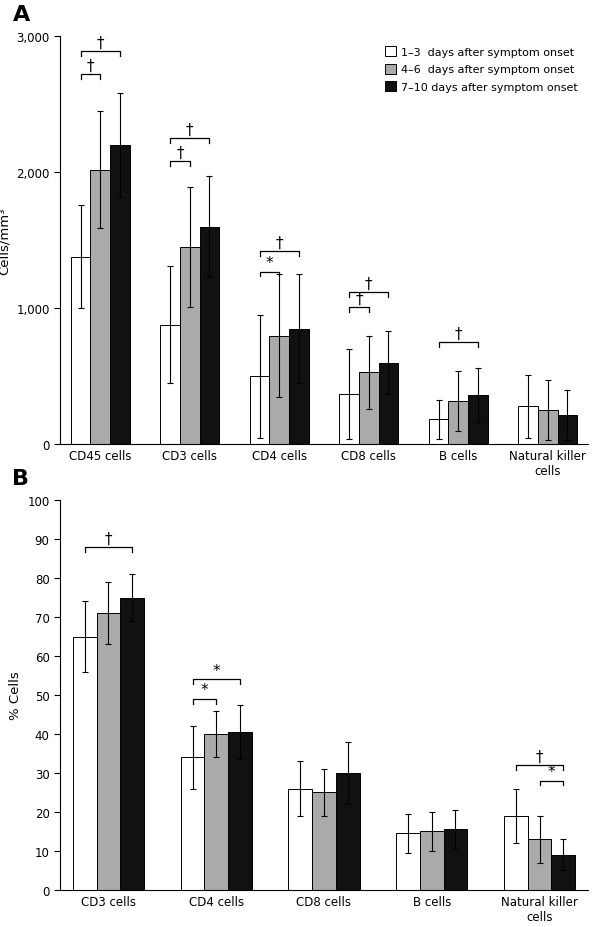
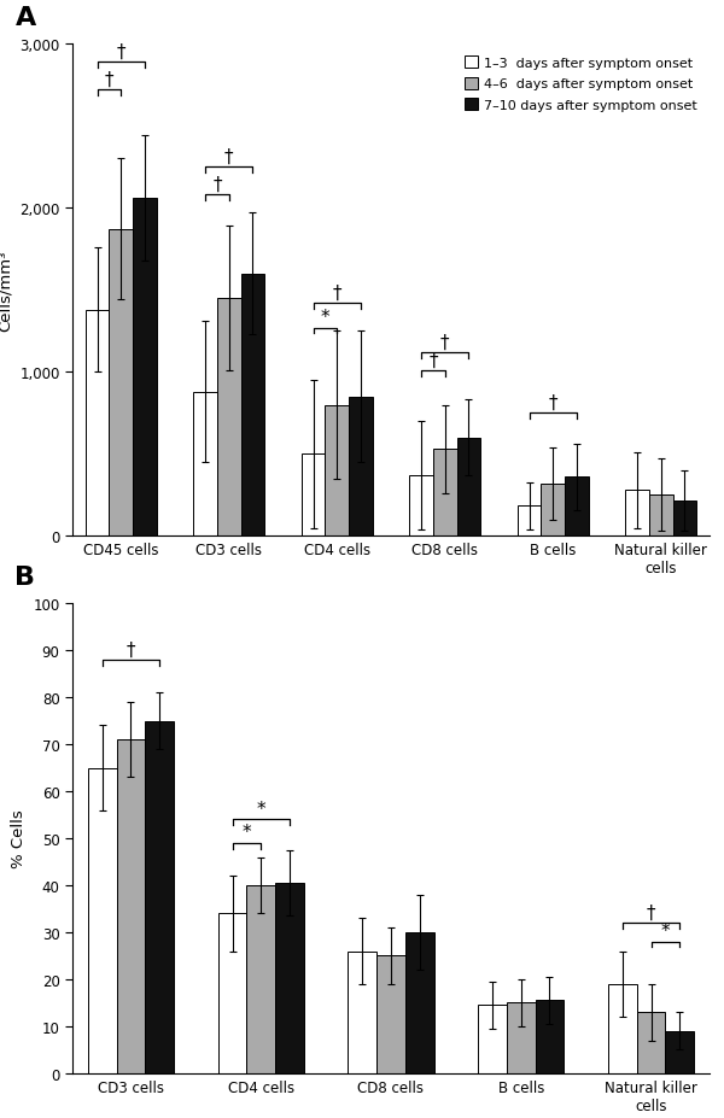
4–6 days after symptom onset/CD45 cells: 2,020 -> 1,870
7–10 days after symptom onset/CD45 cells: 2,200 -> 2,060
